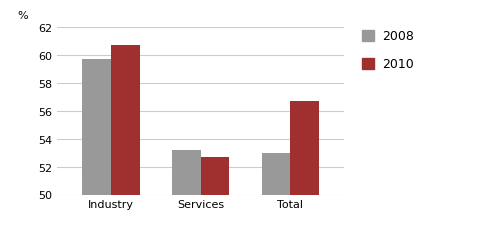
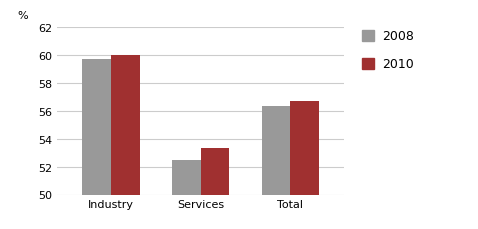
2010/Industry: 60.7 -> 60.0
2008/Services: 53.2 -> 52.5
2010/Services: 52.7 -> 53.3
2008/Total: 53.0 -> 56.3
